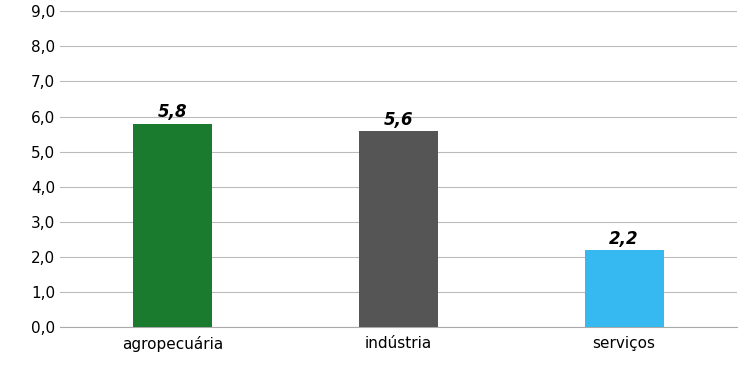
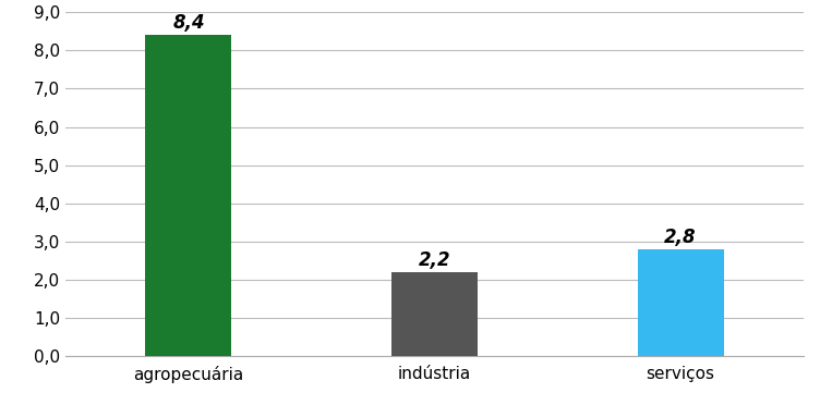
agropecuária: 5,8 -> 8,4
indústria: 5,6 -> 2,2
serviços: 2,2 -> 2,8
